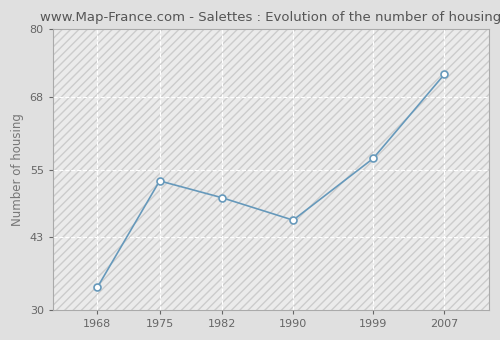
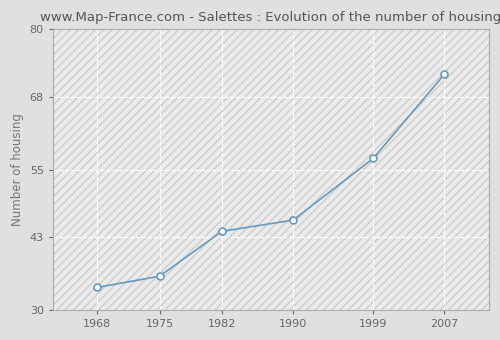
1975: 53 -> 36
1982: 50 -> 44
